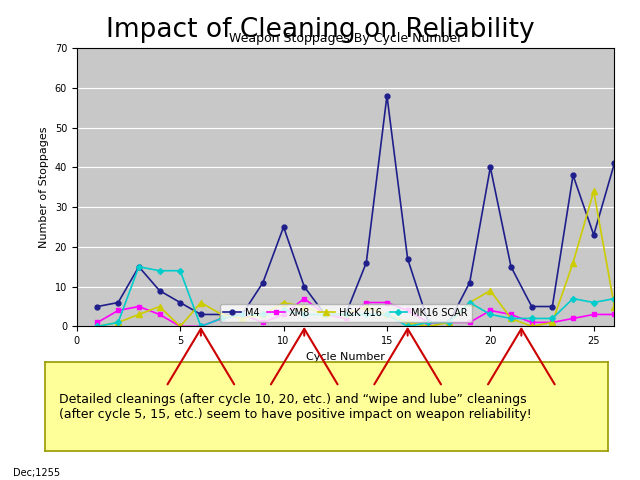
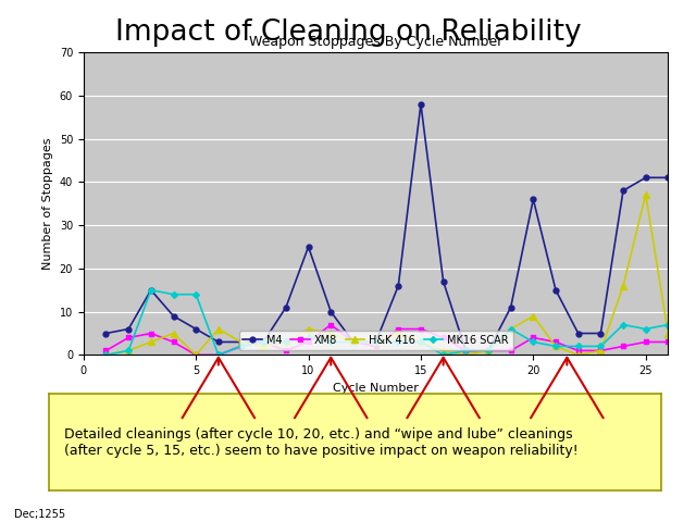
M4/20: 40 -> 36
M4/25: 23 -> 41
H&K 416/25: 34 -> 37
